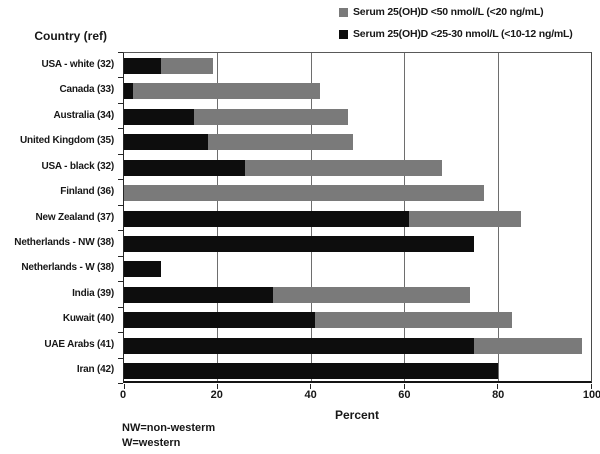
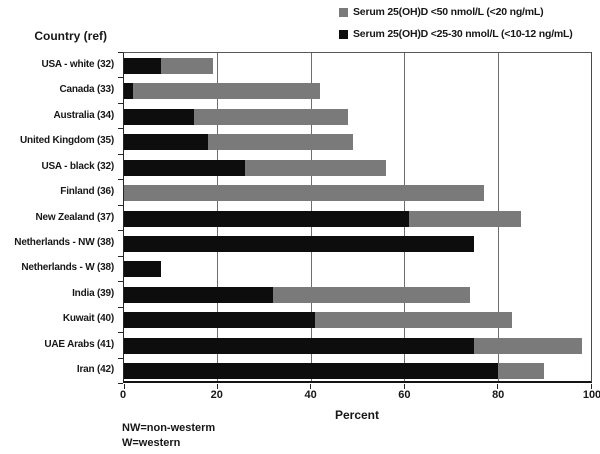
Serum 25(OH)D <50 nmol/L (<20 ng/mL)/USA - black (32): 68 -> 56
Serum 25(OH)D <50 nmol/L (<20 ng/mL)/Iran (42): 80 -> 90
